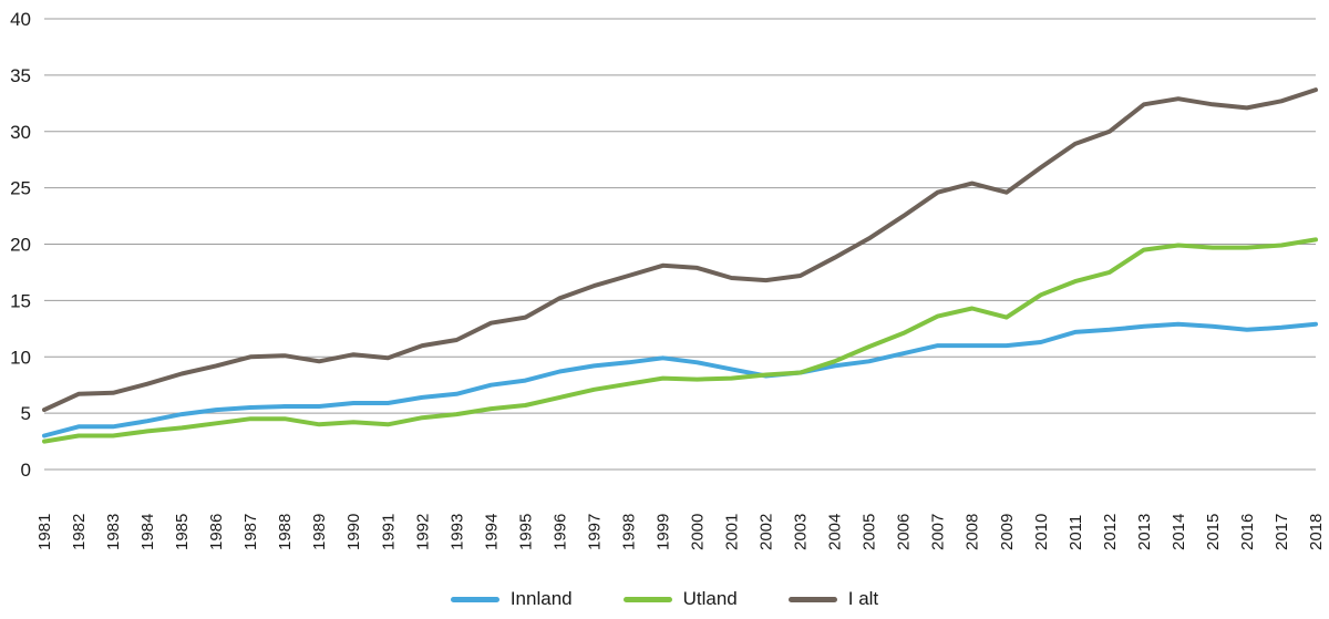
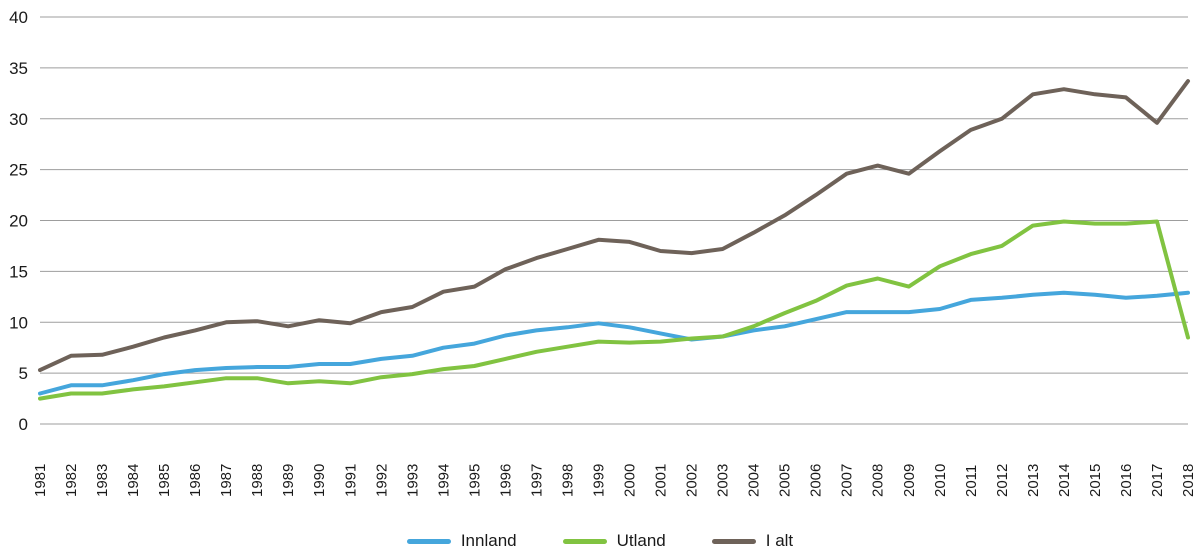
I alt/2017: 32.7 -> 29.6
Utland/2018: 20.4 -> 8.5
